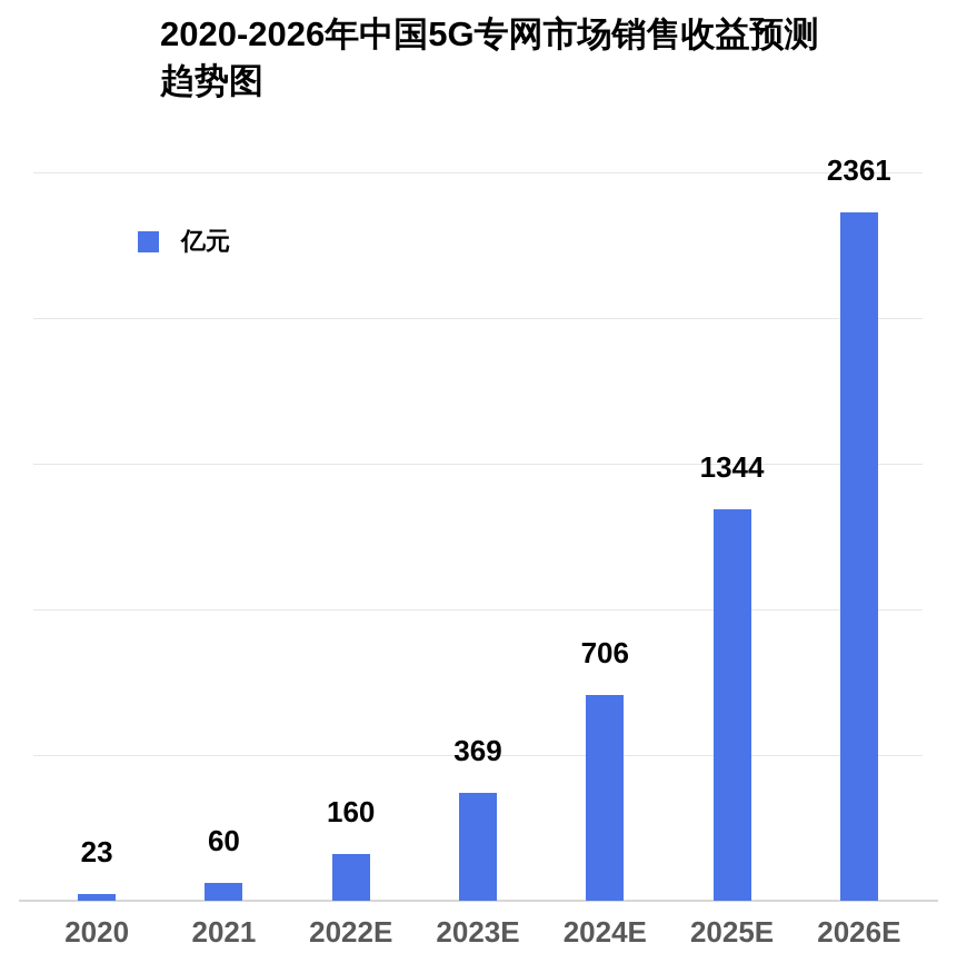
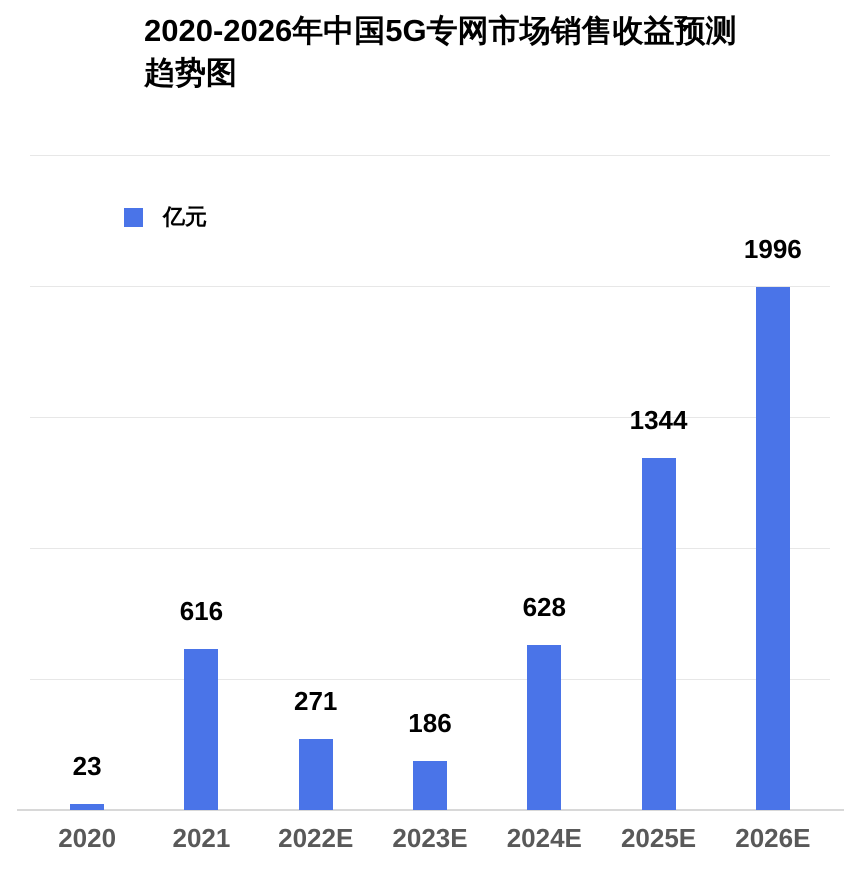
2021: 60 -> 616
2022E: 160 -> 271
2023E: 369 -> 186
2024E: 706 -> 628
2026E: 2361 -> 1996
